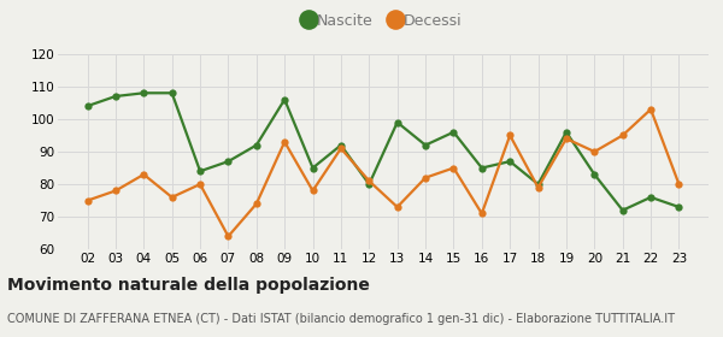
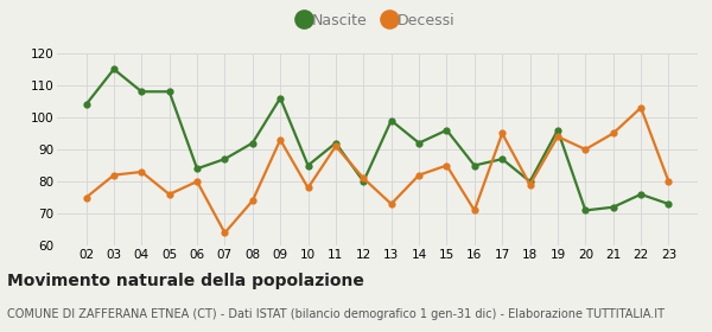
Nascite/03: 107 -> 115
Decessi/03: 78 -> 82
Nascite/20: 83 -> 71
